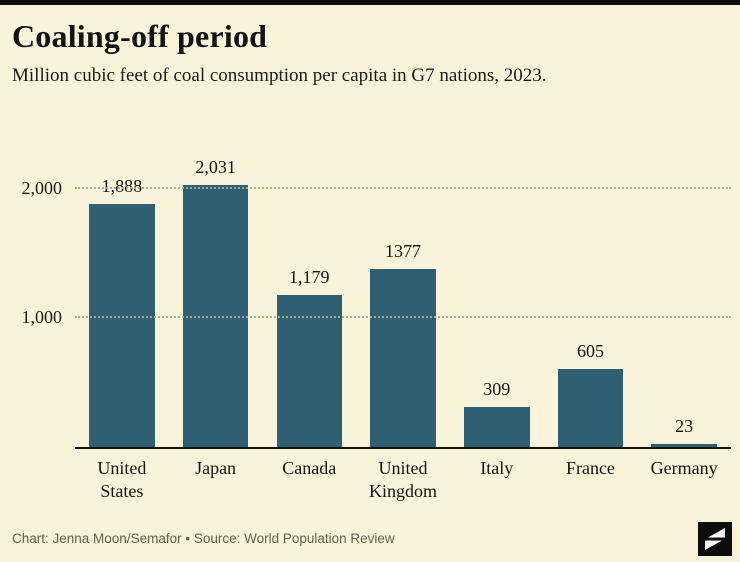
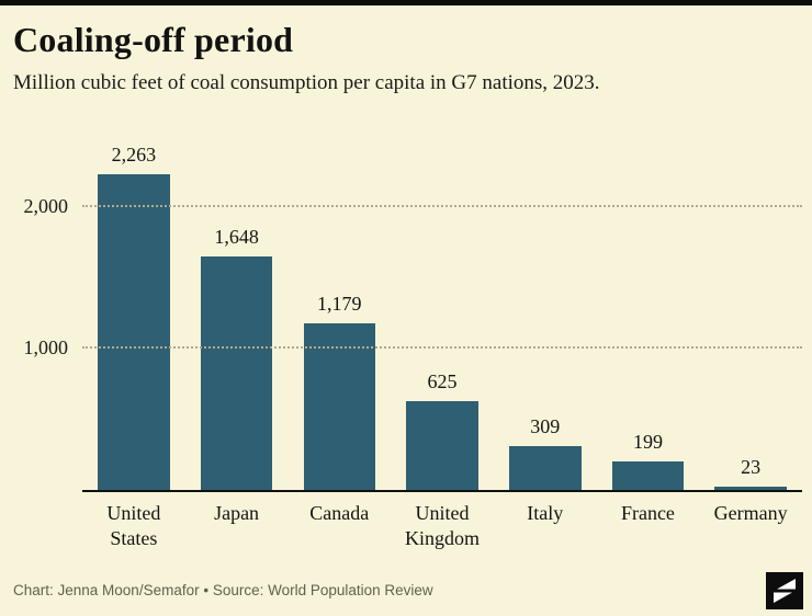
United States: 1,888 -> 2,263
Japan: 2,031 -> 1,648
United Kingdom: 1377 -> 625
France: 605 -> 199
